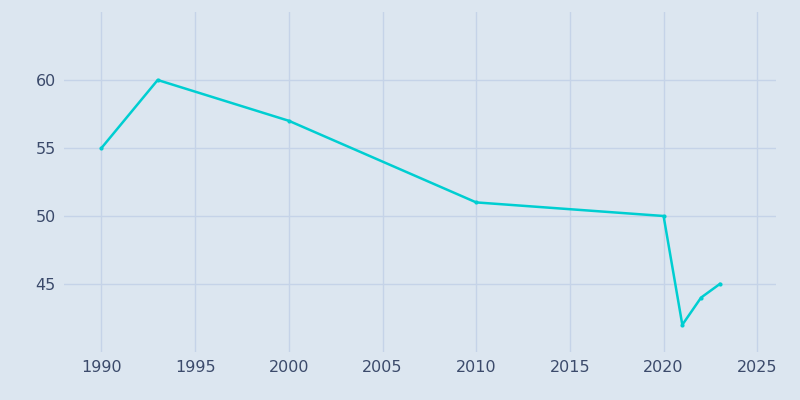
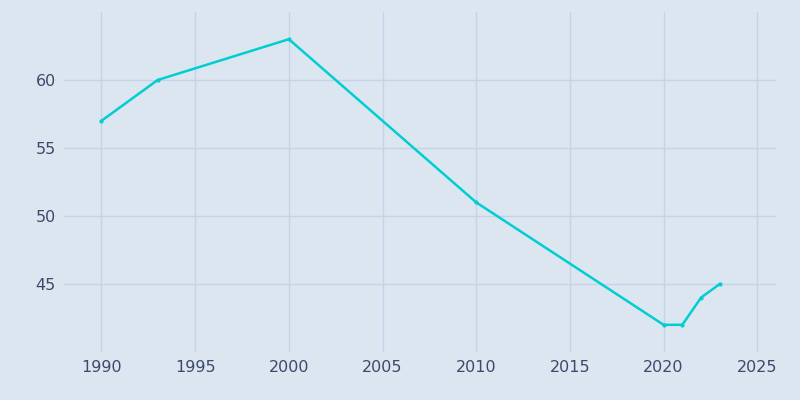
1990: 55 -> 57
2000: 57 -> 63
2020: 50 -> 42
